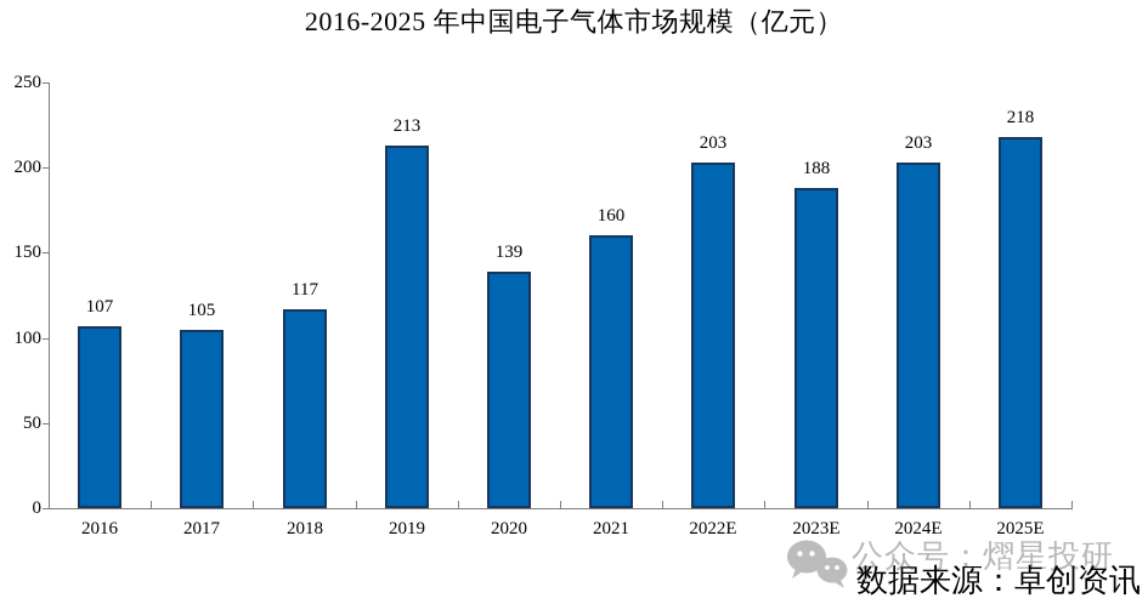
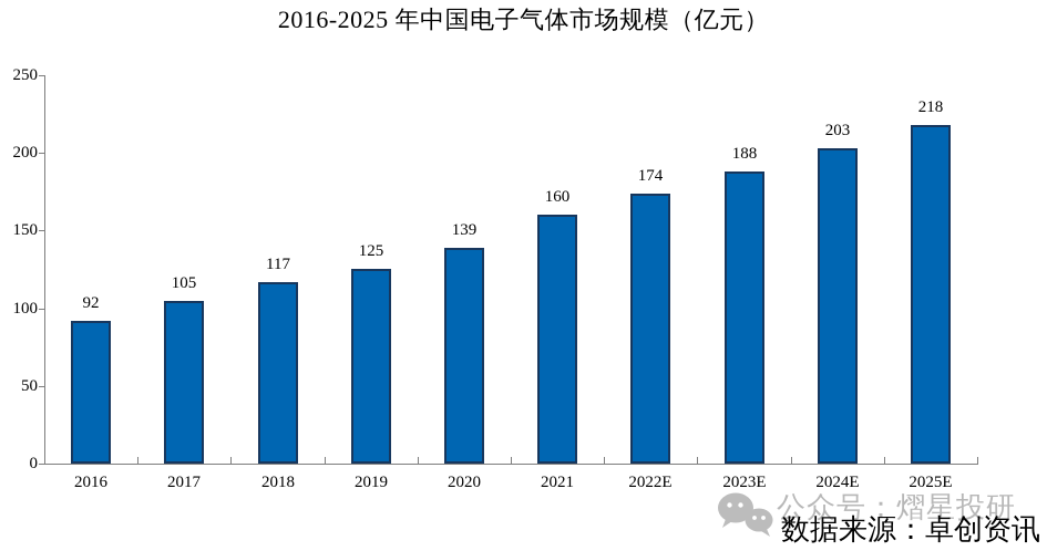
2016: 107 -> 92
2019: 213 -> 125
2022E: 203 -> 174
